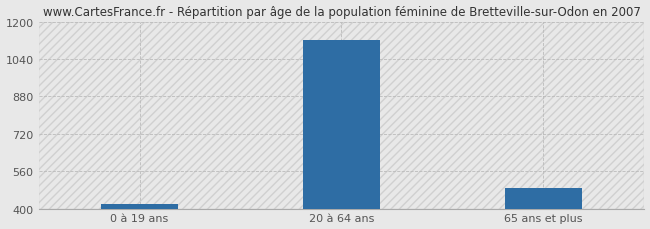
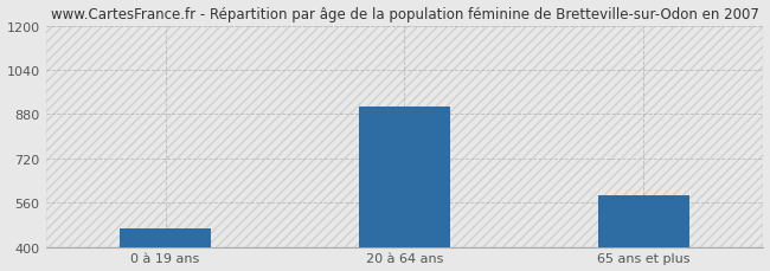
0 à 19 ans: 420 -> 465
20 à 64 ans: 1119 -> 905
65 ans et plus: 490 -> 585
